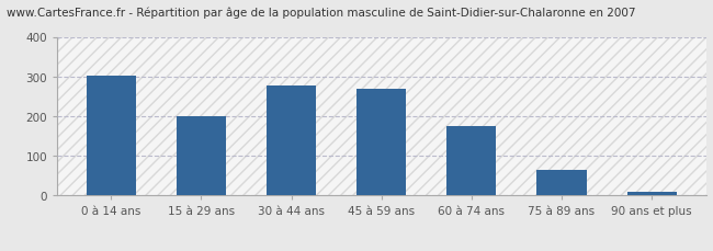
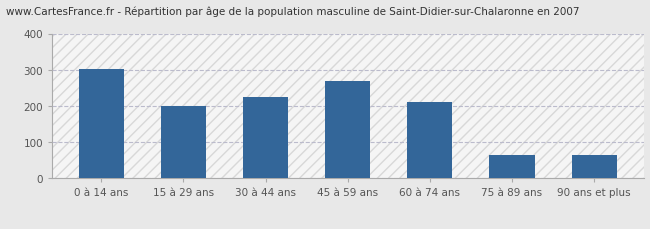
30 à 44 ans: 277 -> 225
60 à 74 ans: 175 -> 210
90 ans et plus: 10 -> 65
